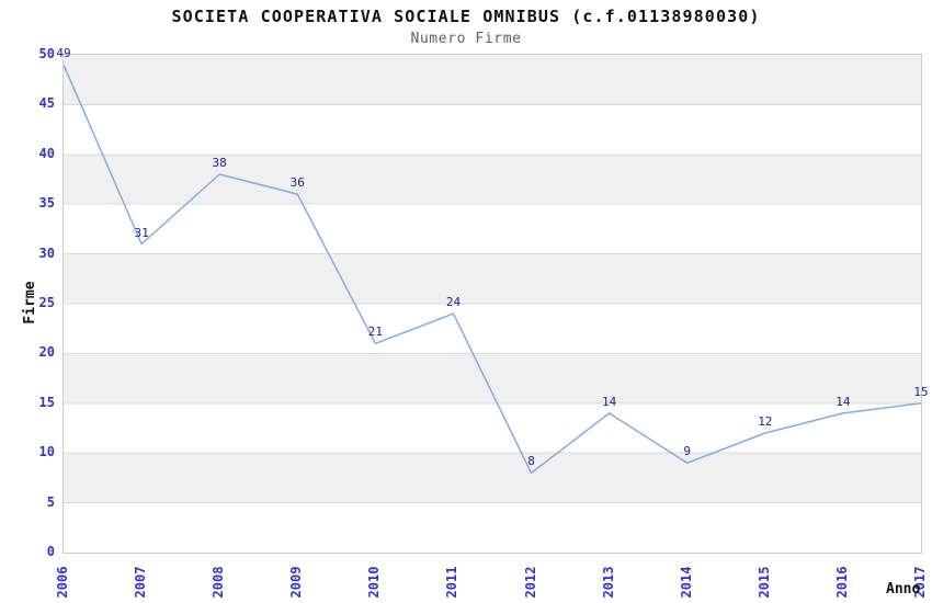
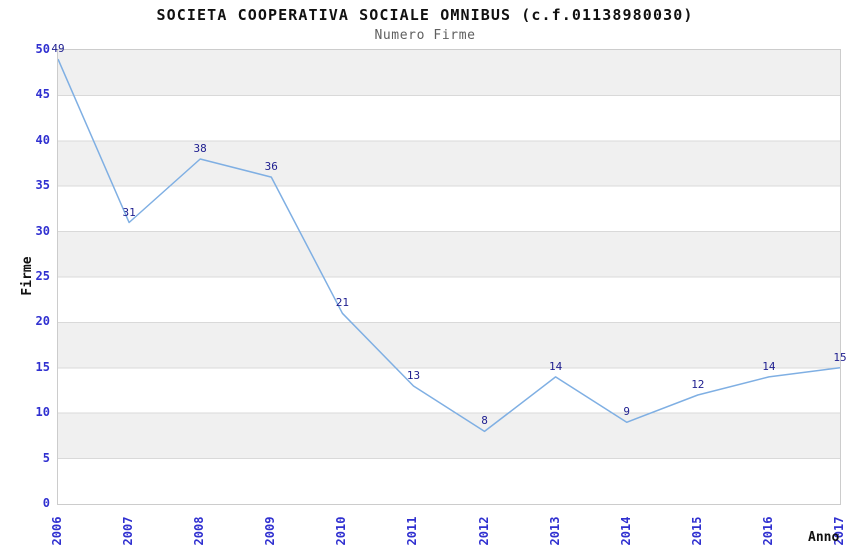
2011: 24 -> 13
